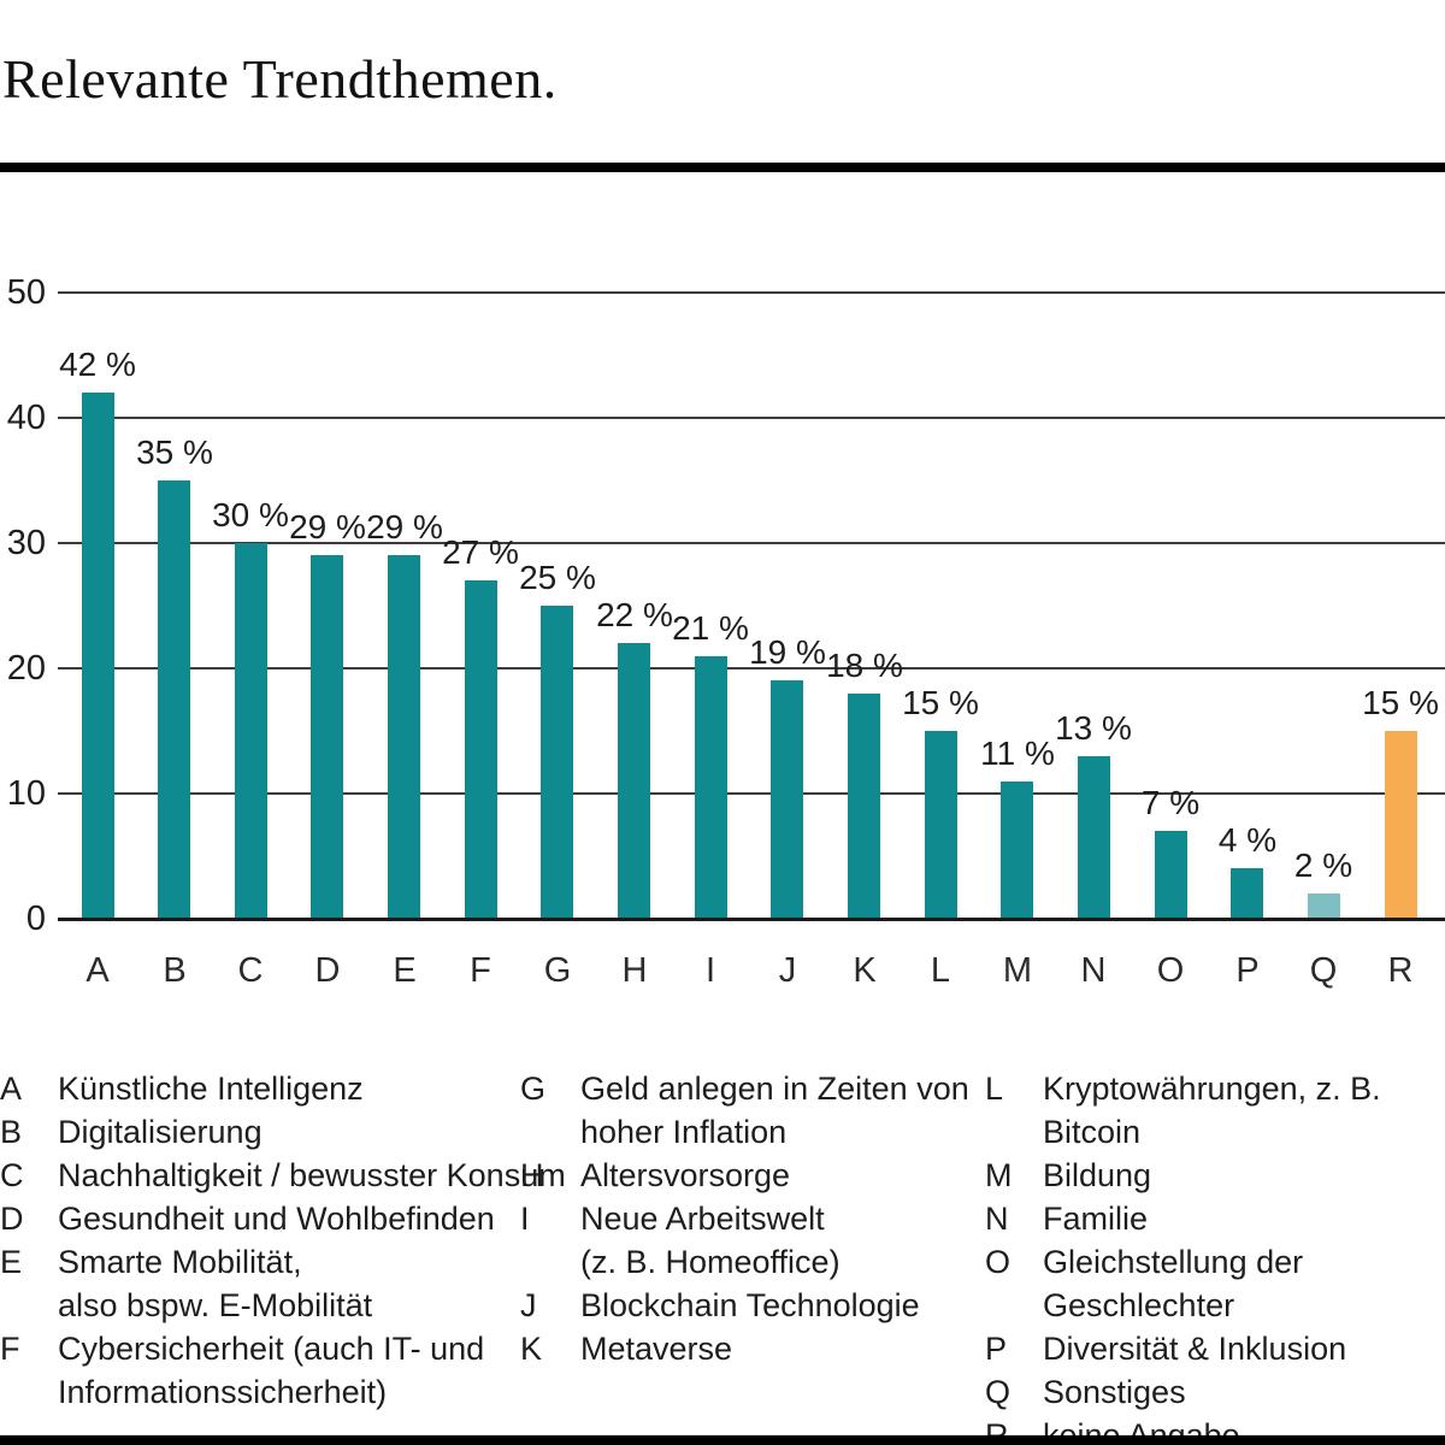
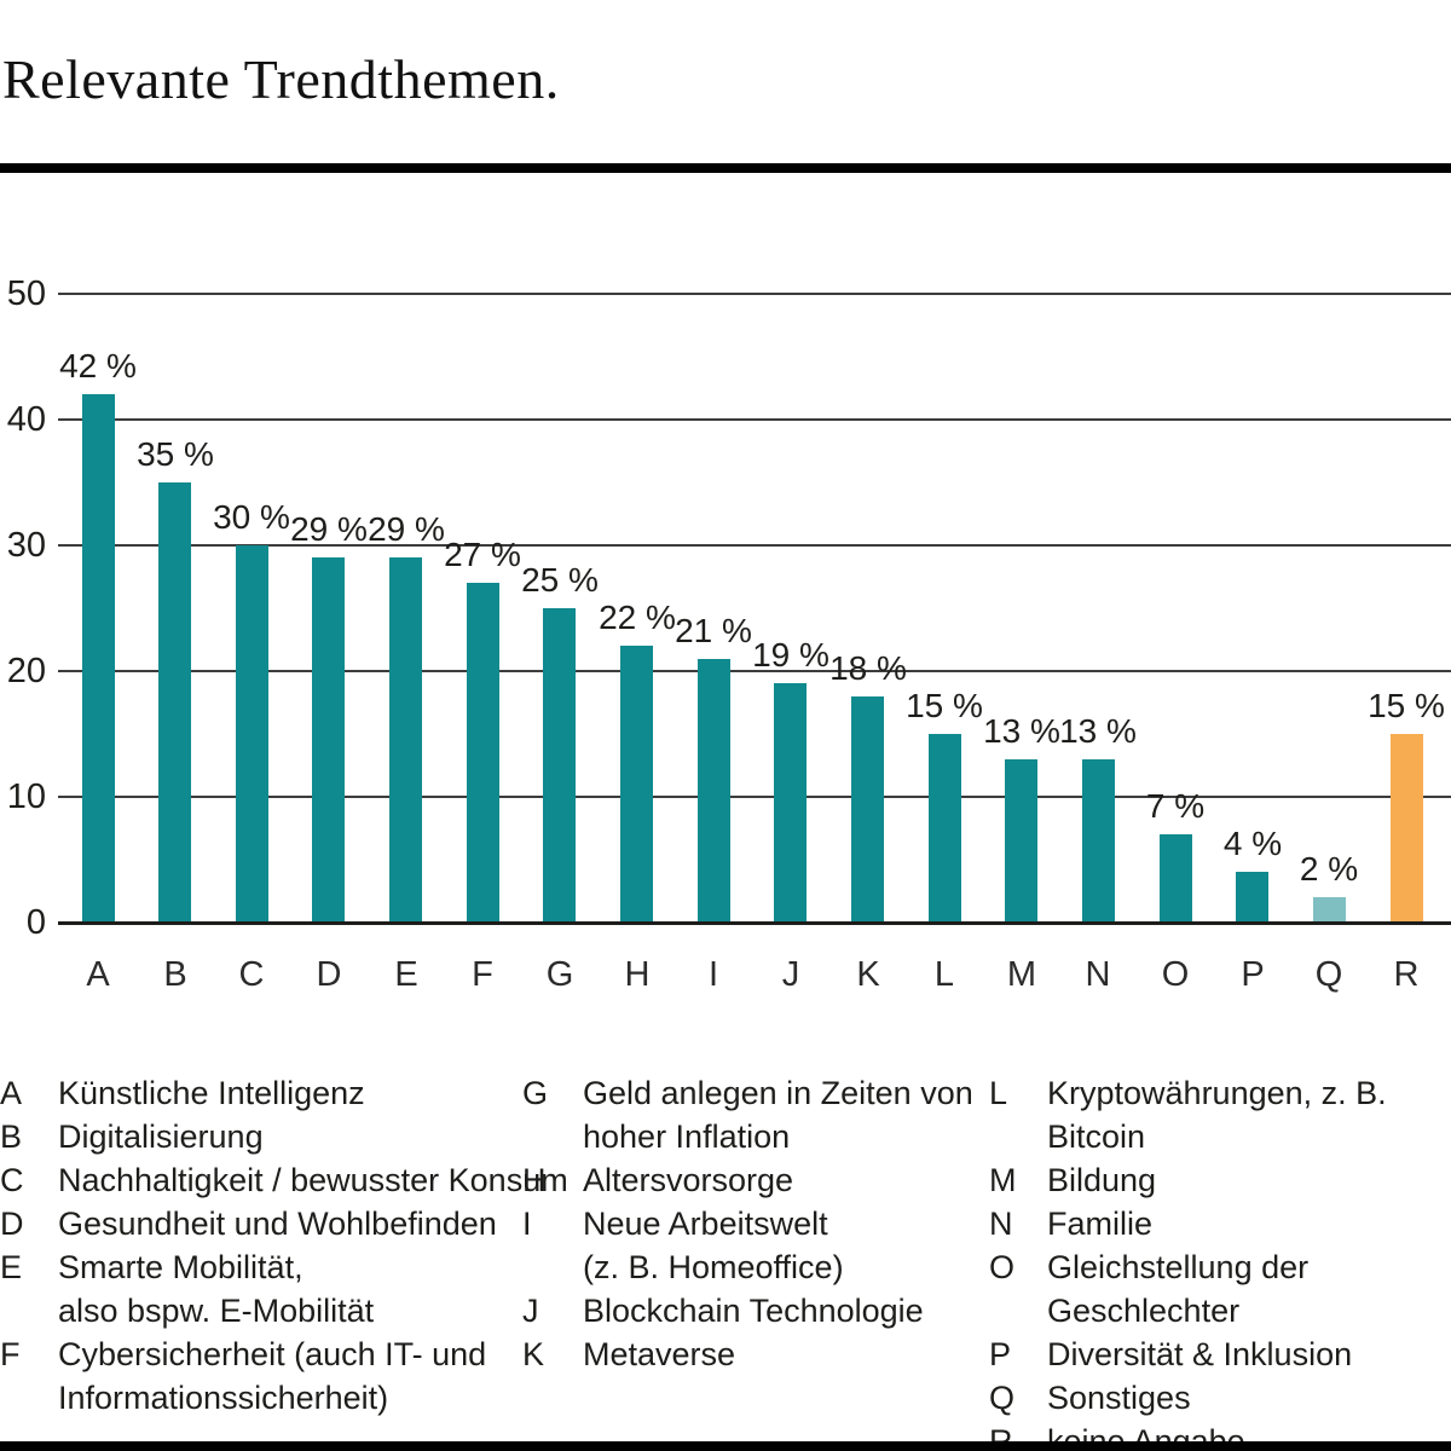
M: 11 -> 13
